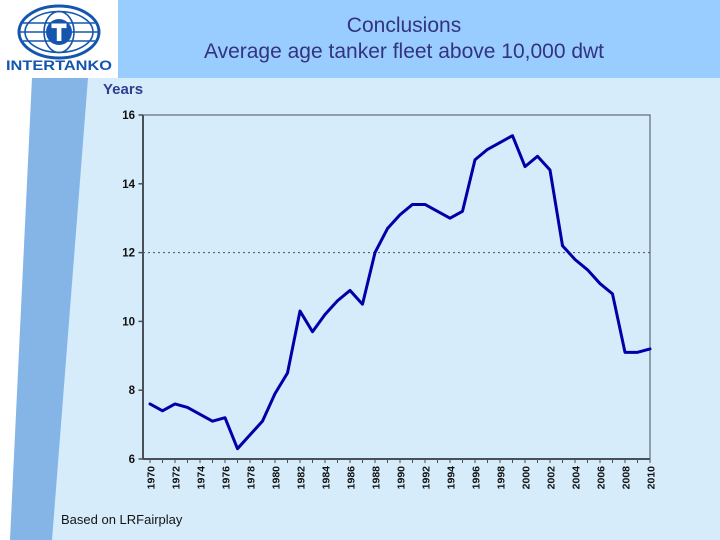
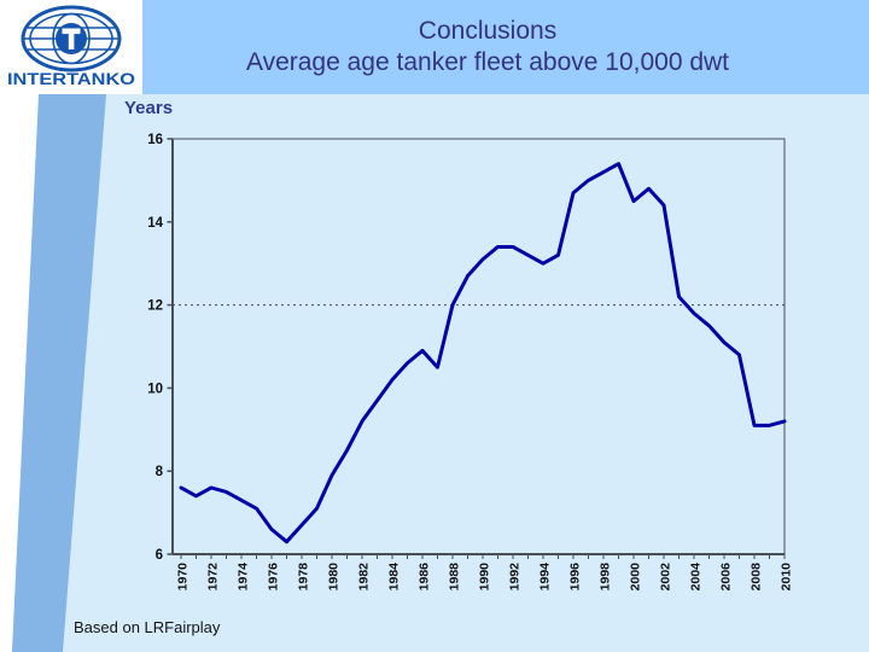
1976: 7.2 -> 6.6
1982: 10.3 -> 9.2
